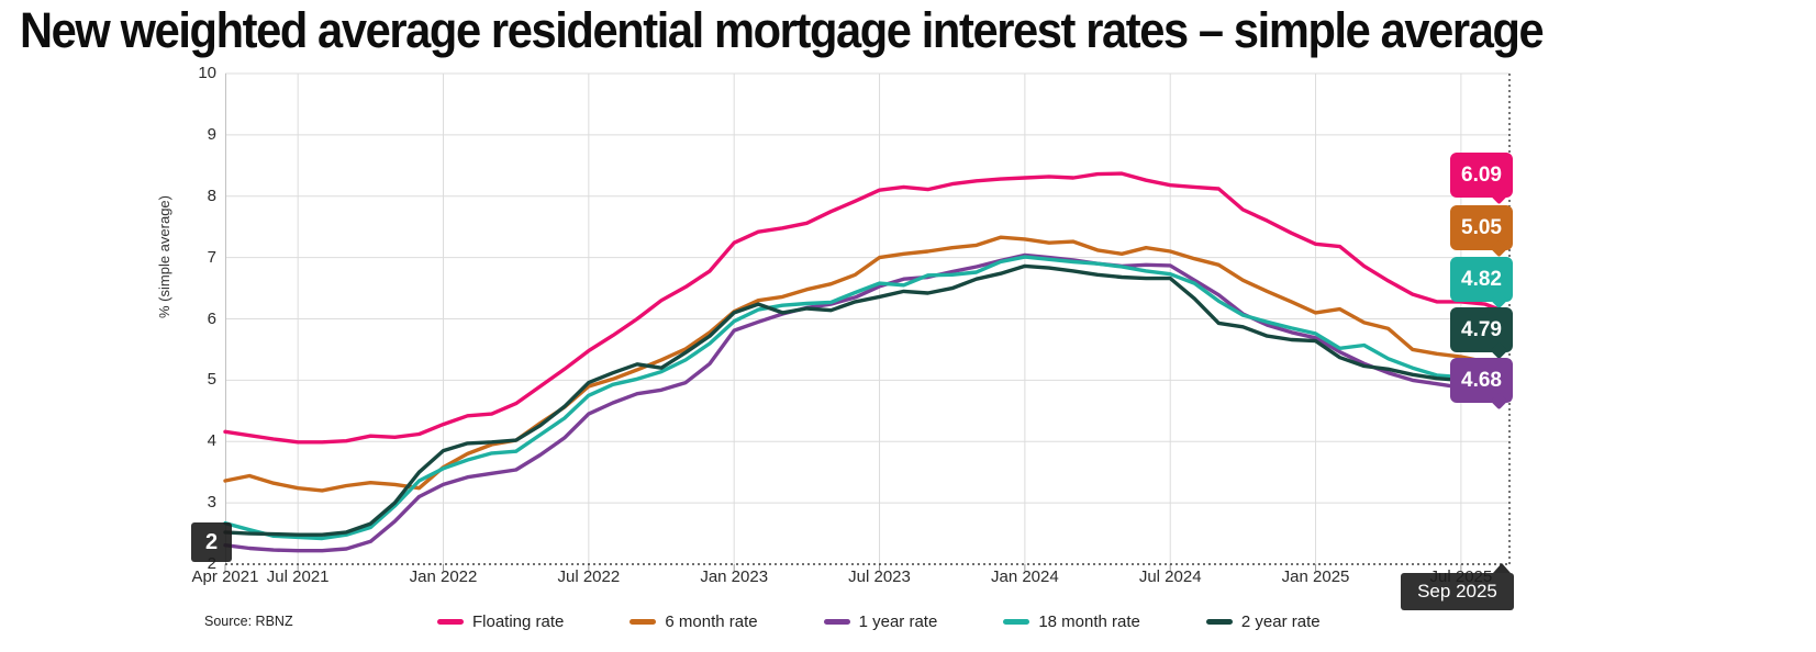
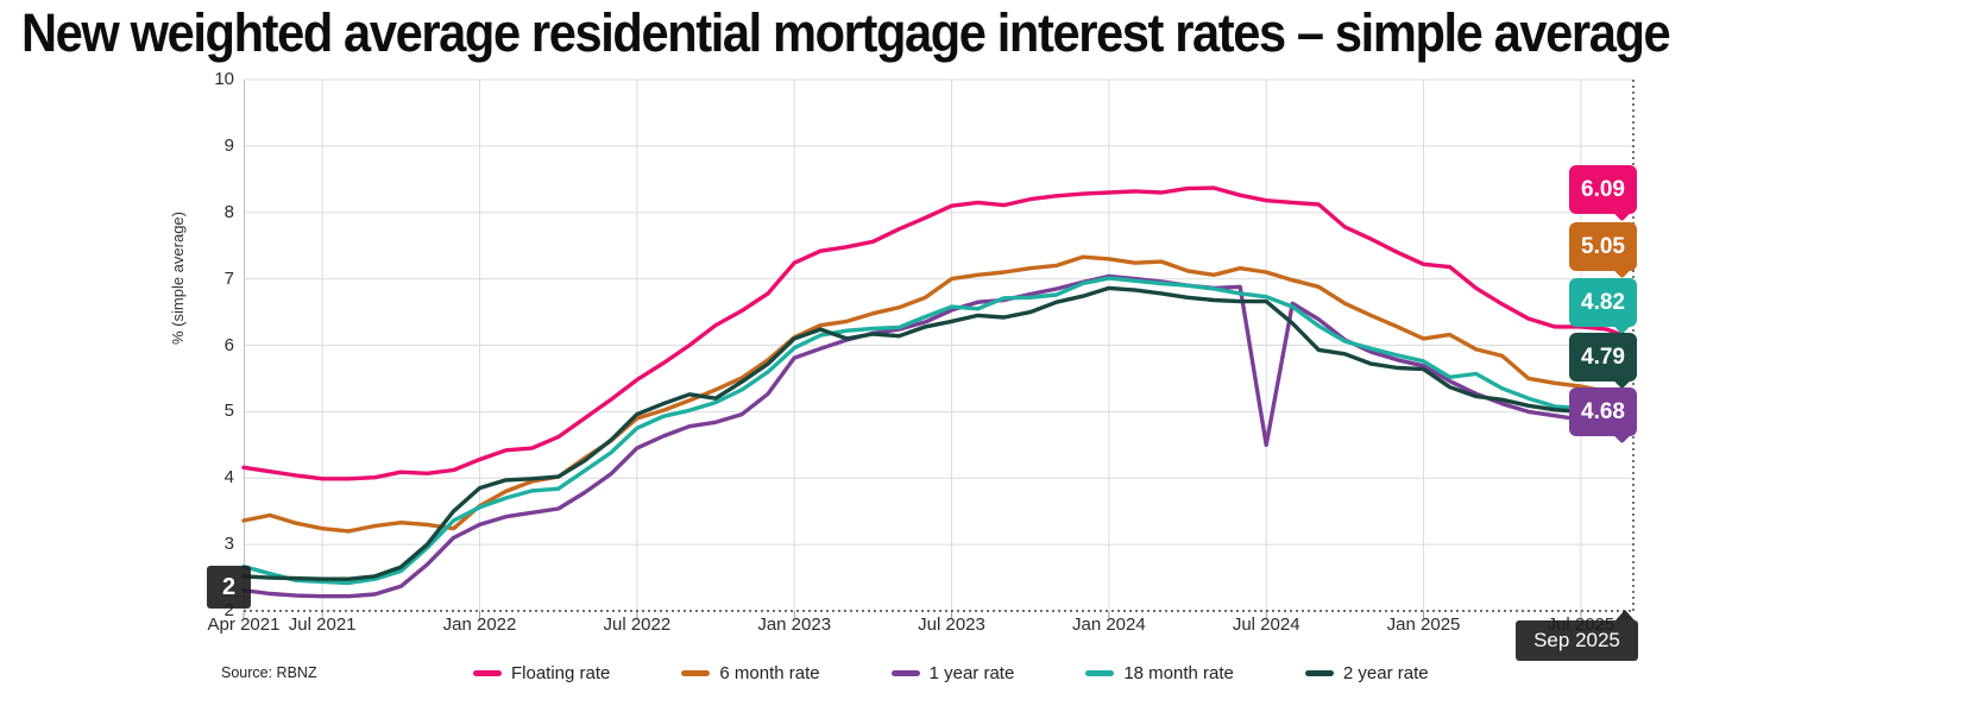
1 year rate/Jul 2024: 6.9 -> 4.5
